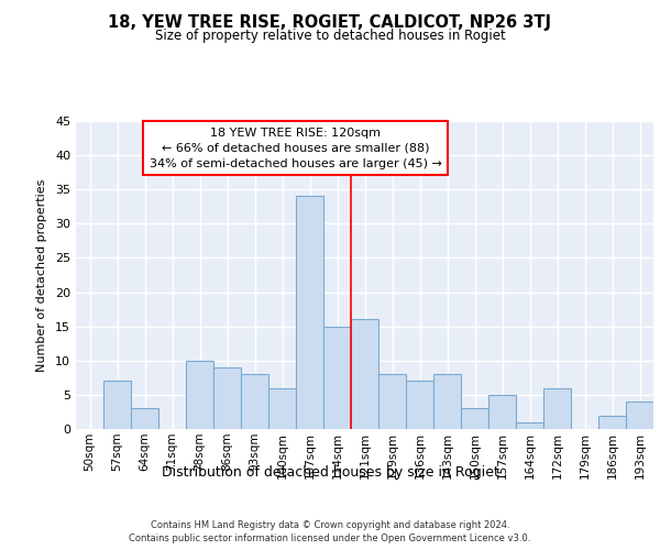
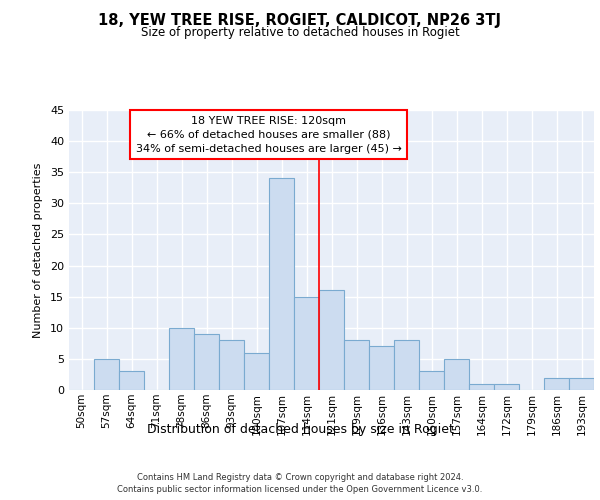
57sqm: 7 -> 5
172sqm: 6 -> 1
193sqm: 4 -> 2
